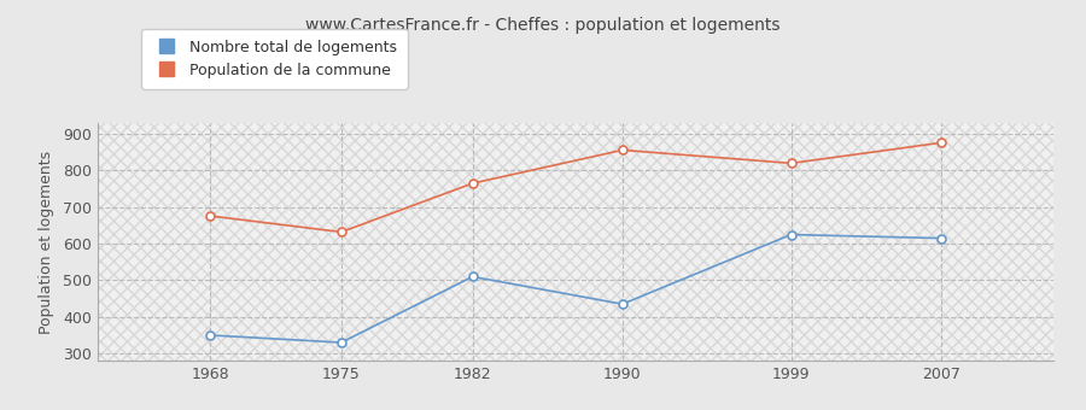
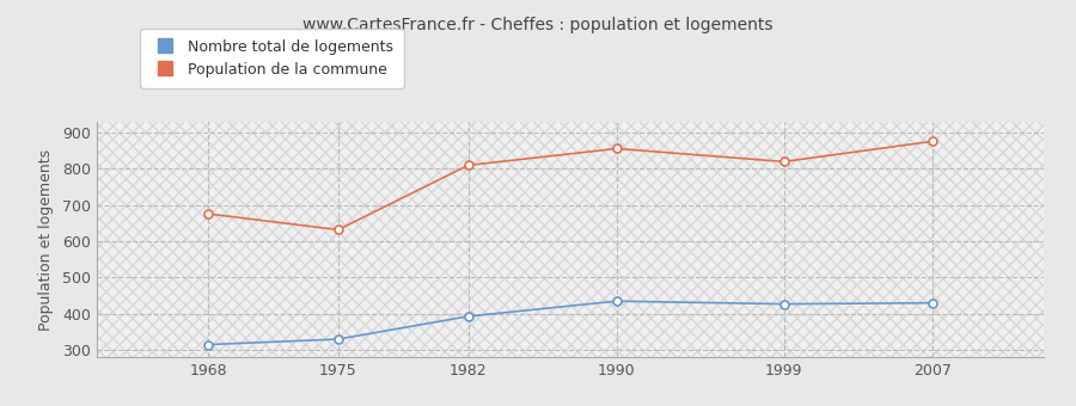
Nombre total de logements/1968: 350 -> 315
Nombre total de logements/1982: 510 -> 393
Population de la commune/1982: 765 -> 810
Nombre total de logements/1999: 625 -> 427
Nombre total de logements/2007: 615 -> 430
